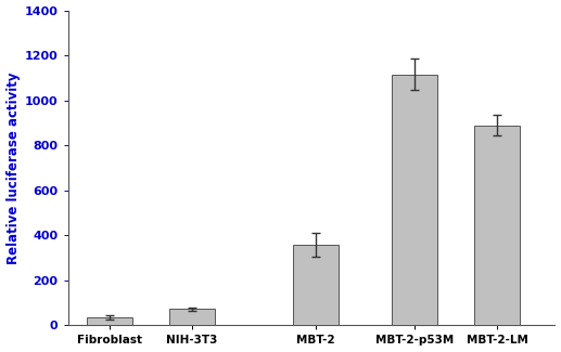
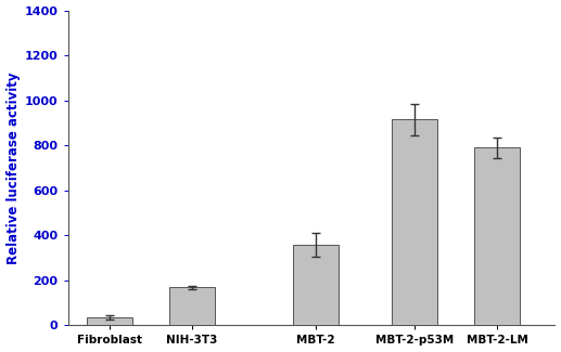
NIH-3T3: 72 -> 170
MBT-2-p53M: 1115 -> 915
MBT-2-LM: 890 -> 790
